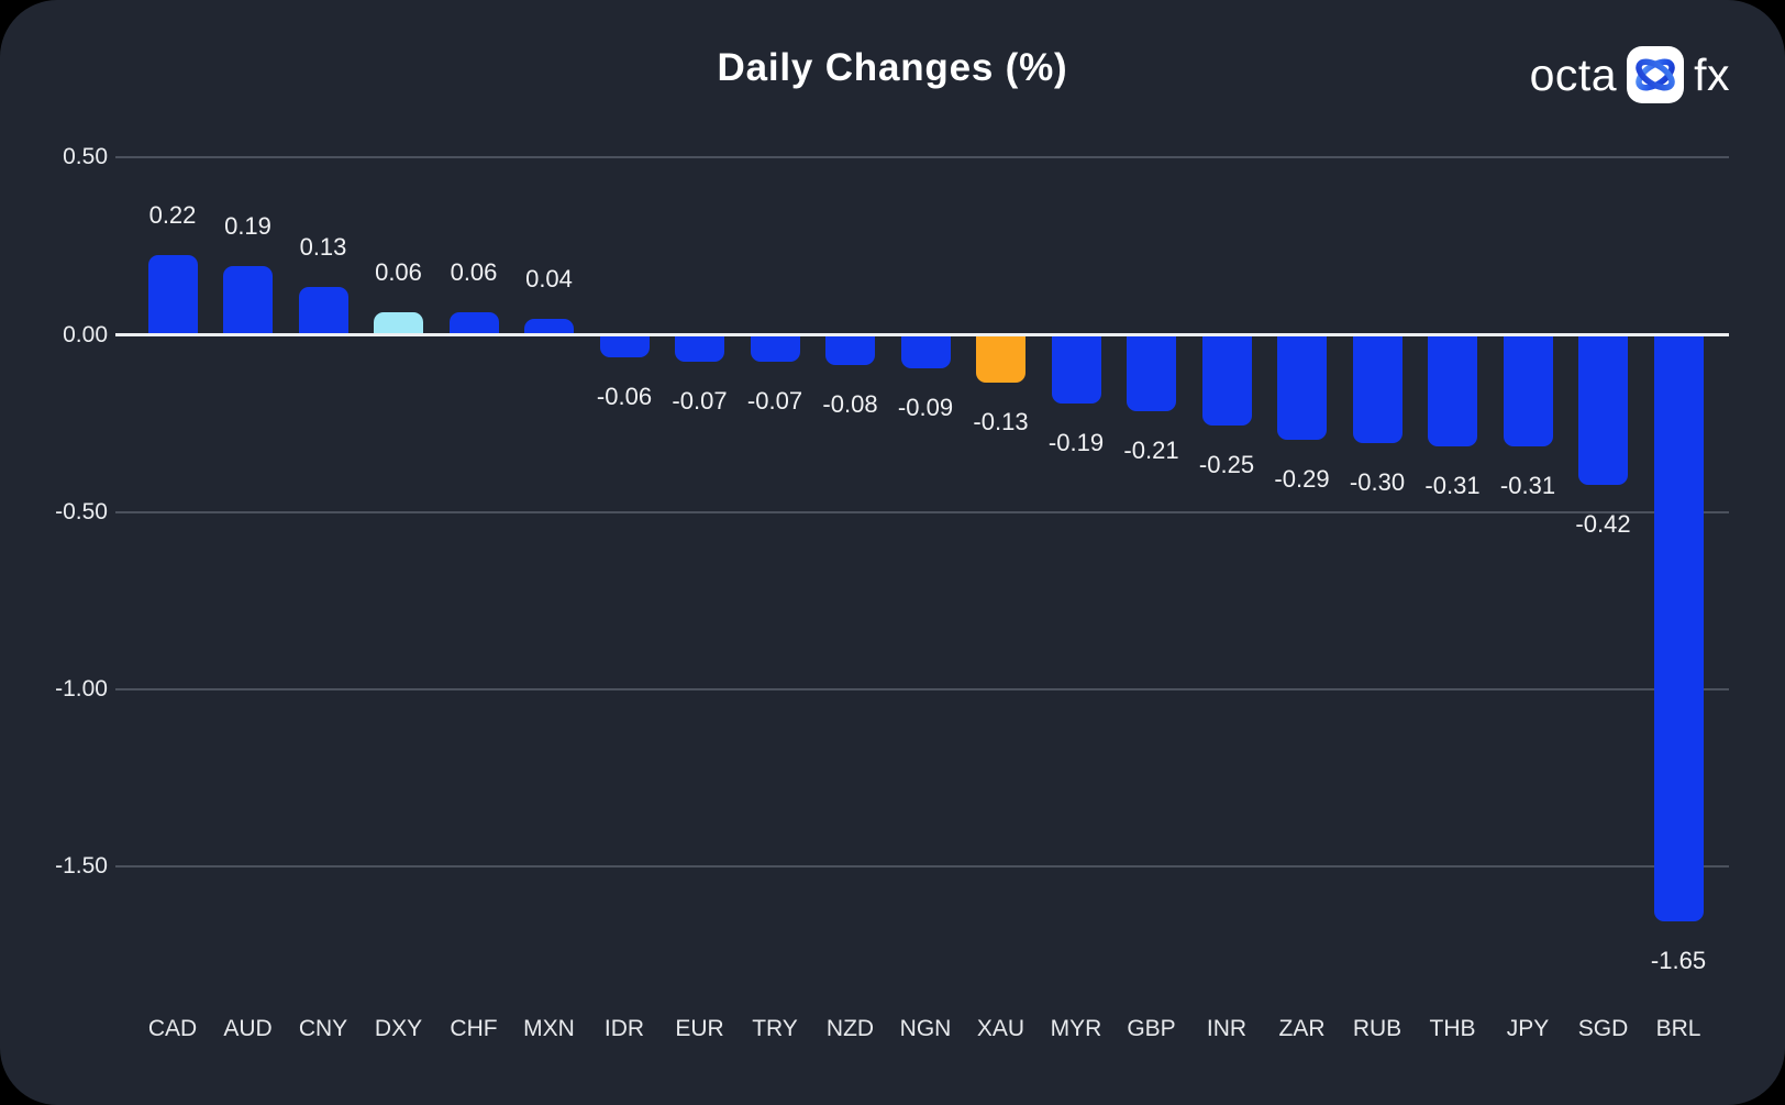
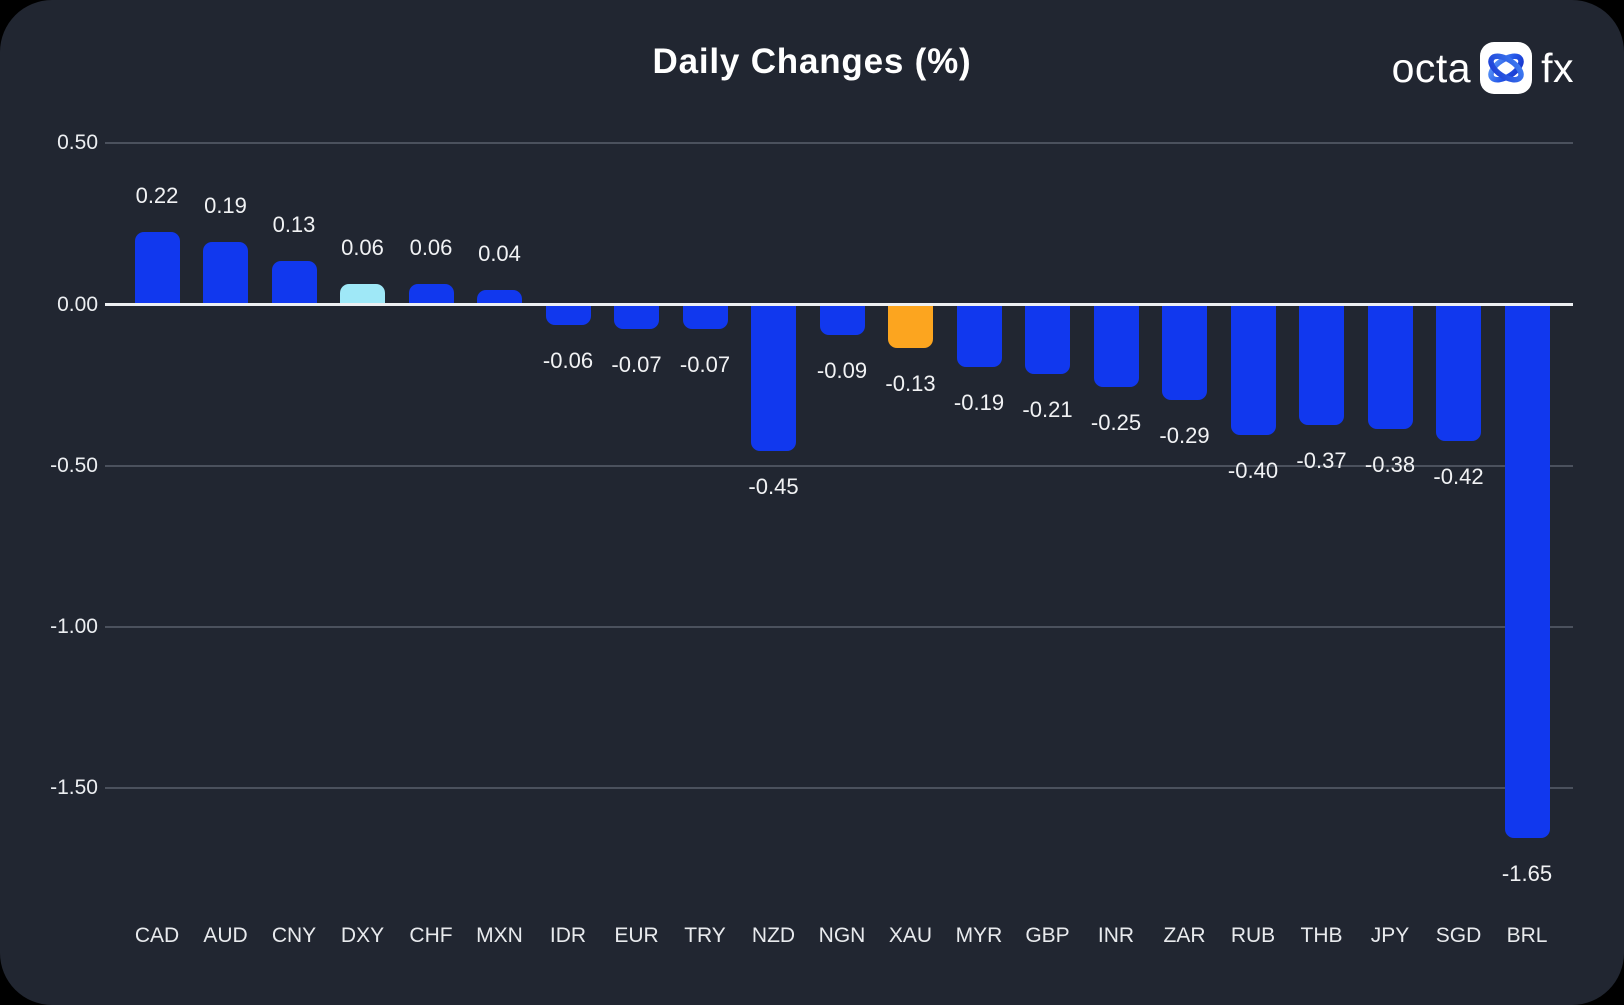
NZD: -0.08 -> -0.45
RUB: -0.30 -> -0.40
THB: -0.31 -> -0.37
JPY: -0.31 -> -0.38
